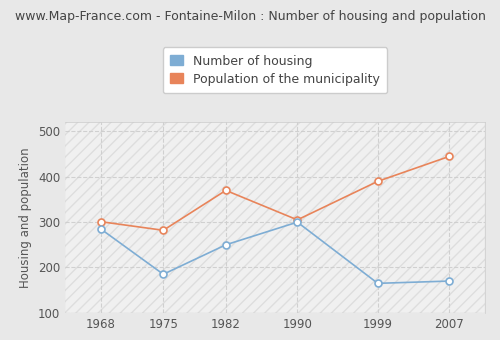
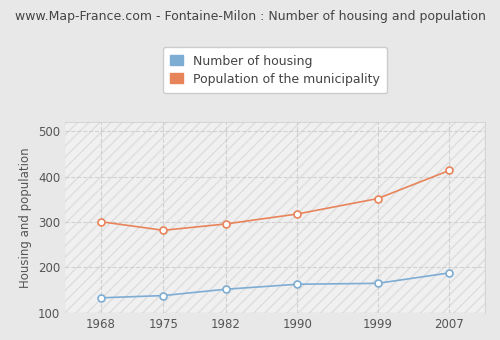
Number of housing/1968: 285 -> 133
Number of housing/1975: 185 -> 138
Number of housing/1982: 250 -> 152
Population of the municipality/1982: 370 -> 296
Number of housing/1990: 300 -> 163
Population of the municipality/1990: 305 -> 318
Population of the municipality/1999: 390 -> 352
Number of housing/2007: 170 -> 188
Population of the municipality/2007: 445 -> 414
